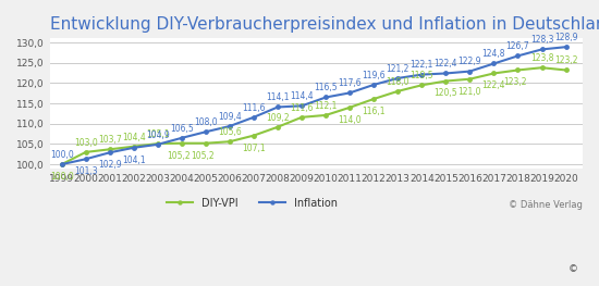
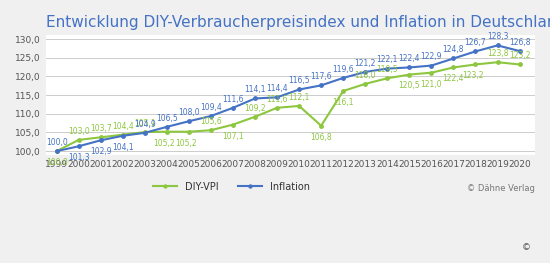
DIY-VPI/2011: 114,0 -> 106,8
Inflation/2020: 128,9 -> 126,8
